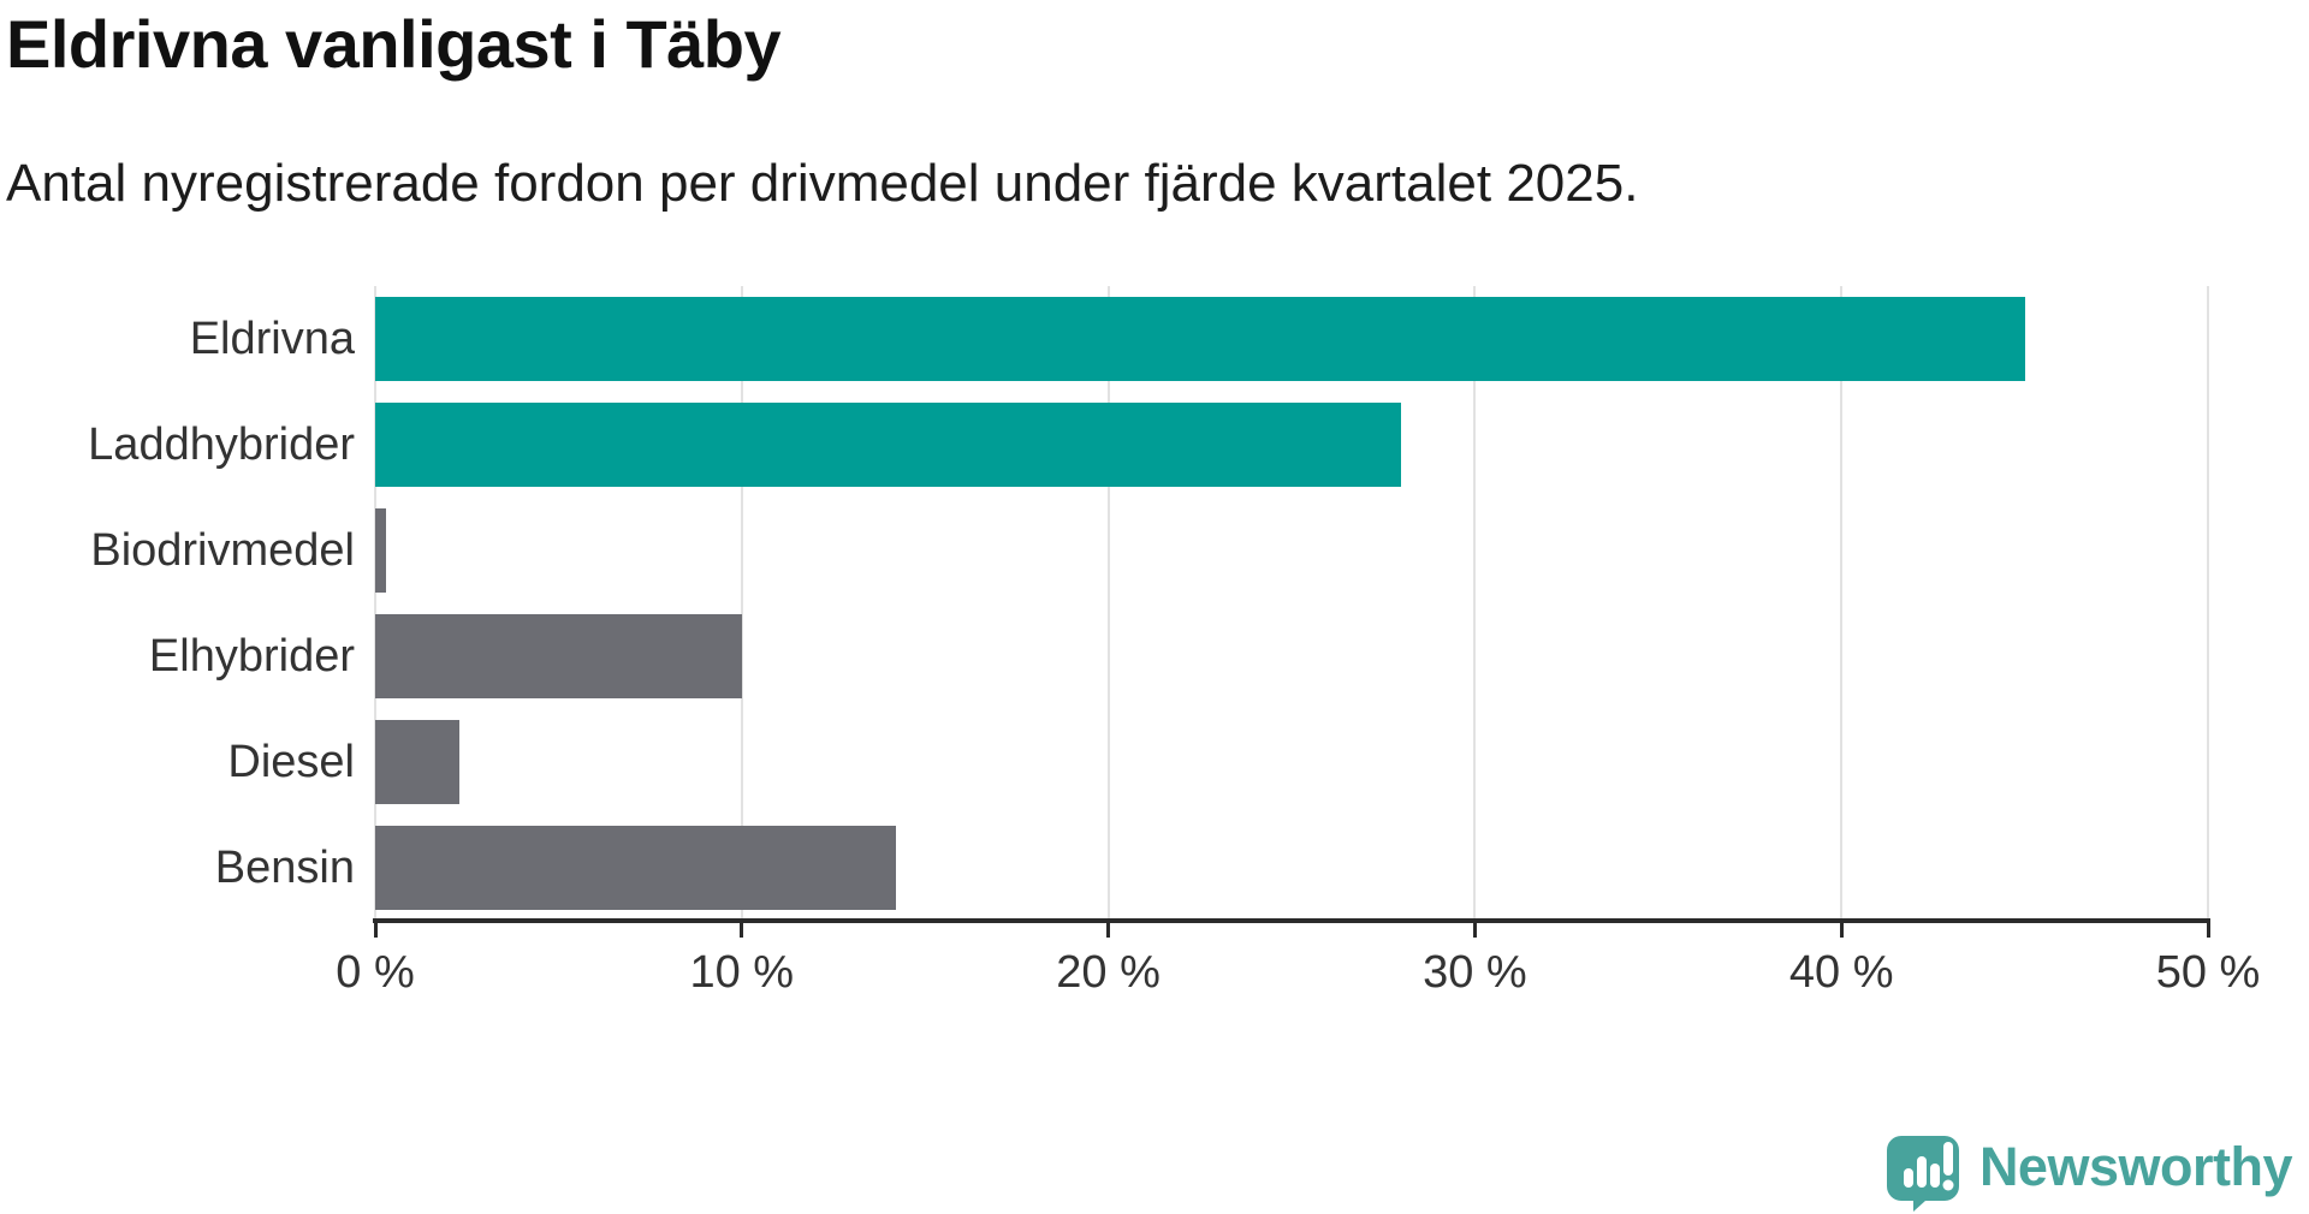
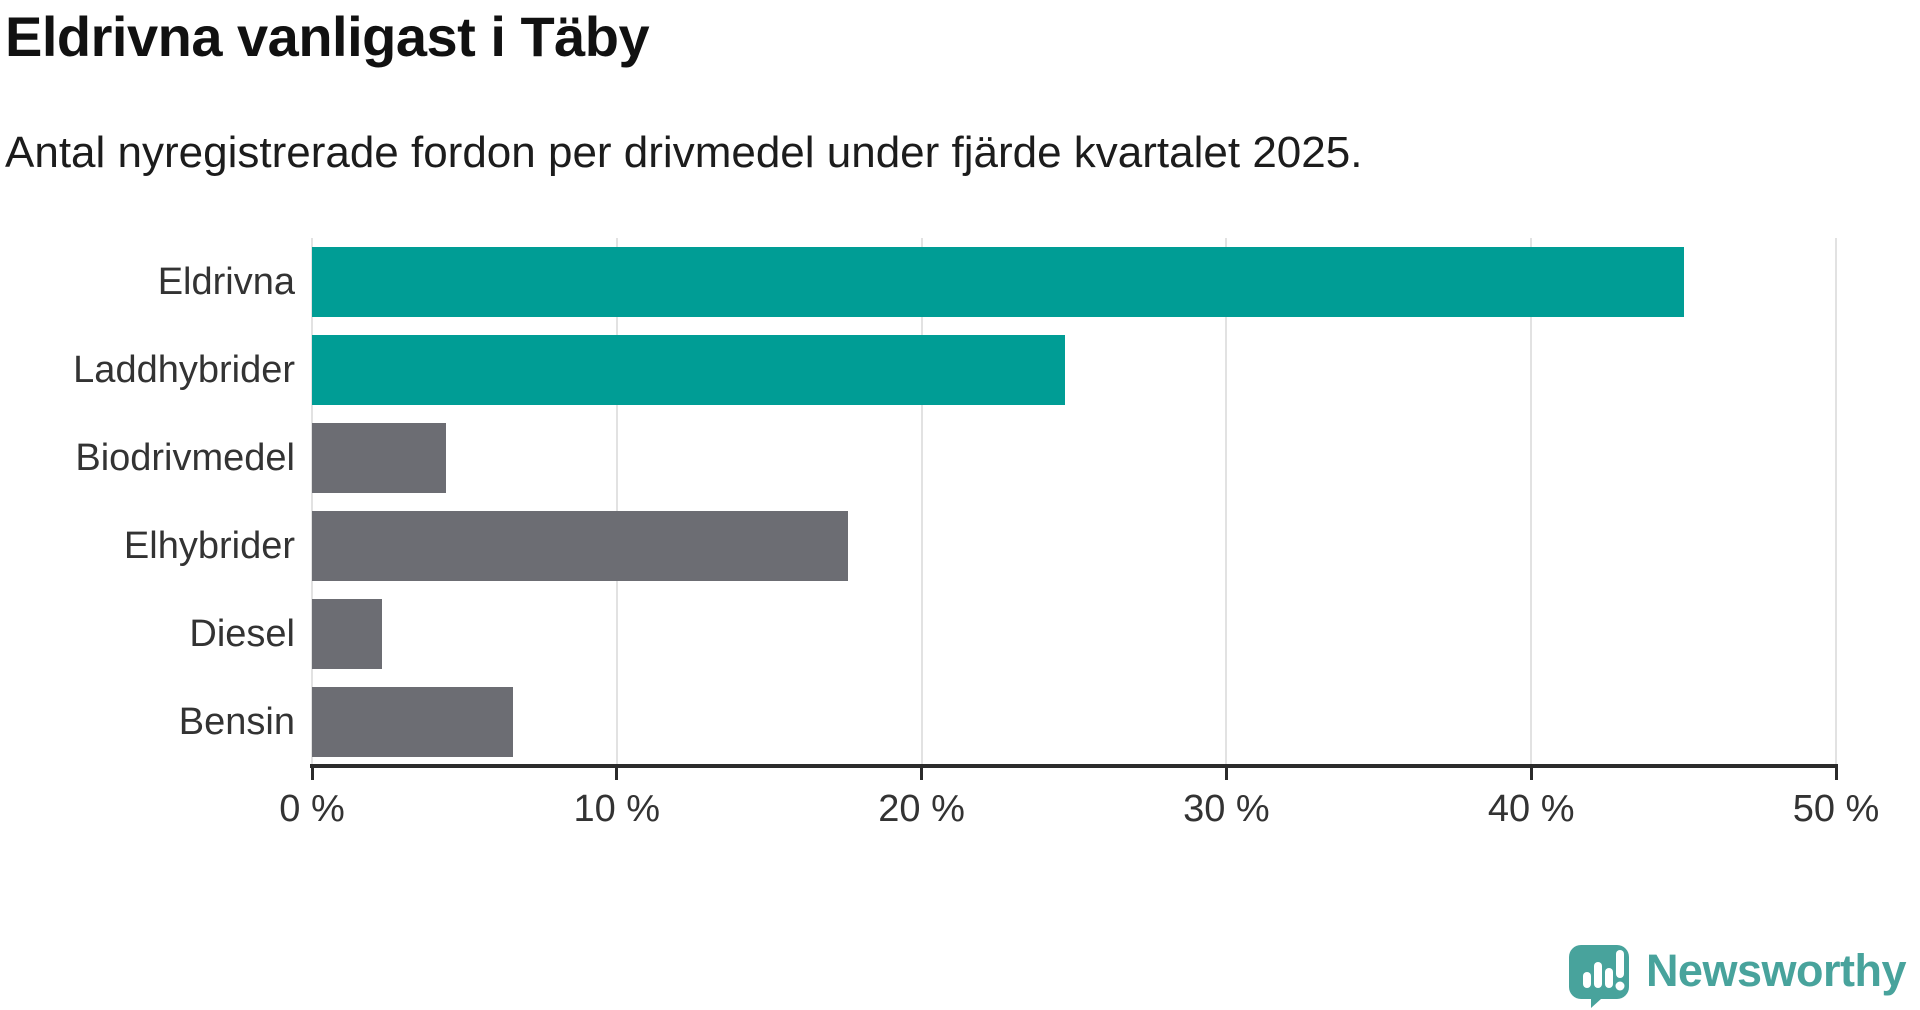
Laddhybrider: 28.0% -> 24.7%
Biodrivmedel: 0.3% -> 4.4%
Elhybrider: 10.0% -> 17.6%
Bensin: 14.2% -> 6.6%
